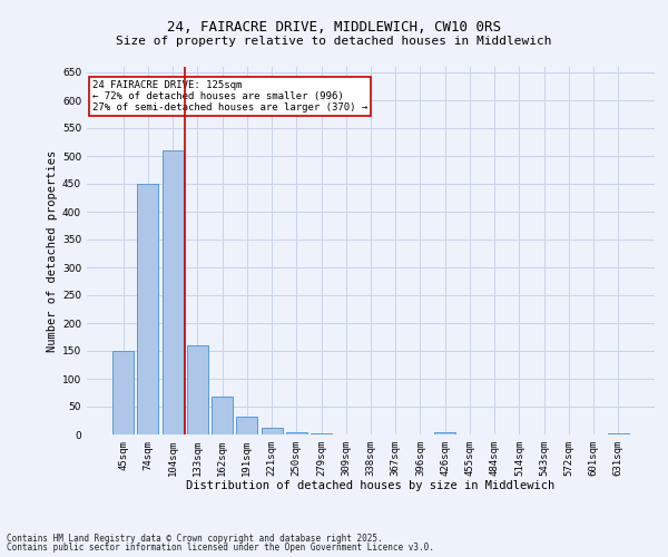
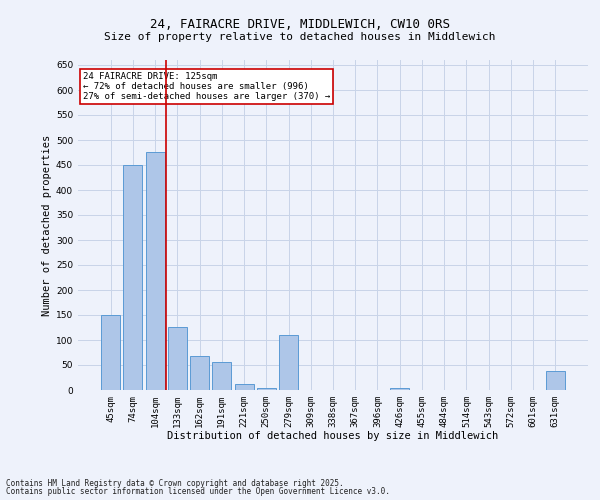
104sqm: 510 -> 476
133sqm: 160 -> 126
191sqm: 32 -> 56
279sqm: 3 -> 110
631sqm: 3 -> 38
